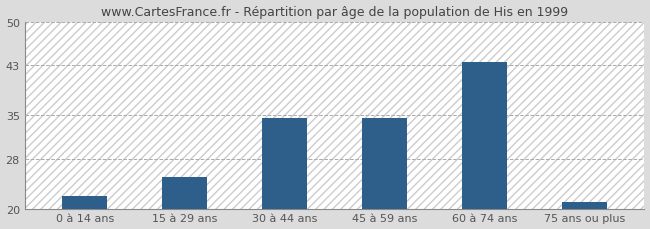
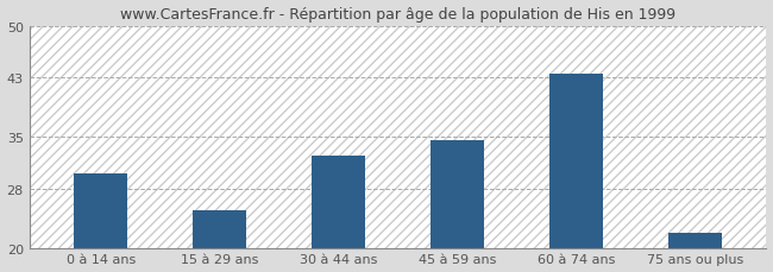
0 à 14 ans: 22.0 -> 30.0
30 à 44 ans: 34.5 -> 32.4
75 ans ou plus: 21.0 -> 22.0
